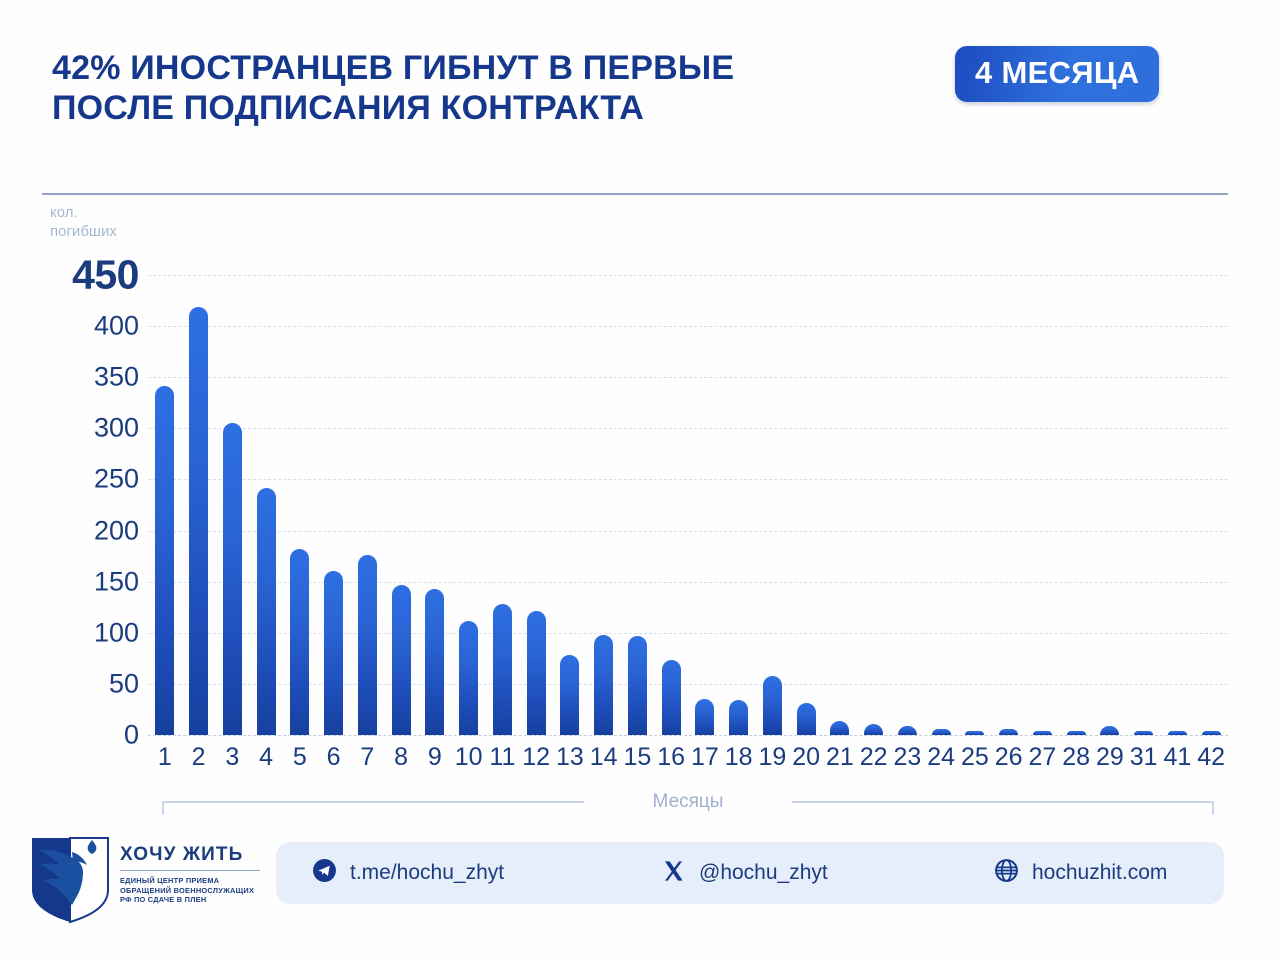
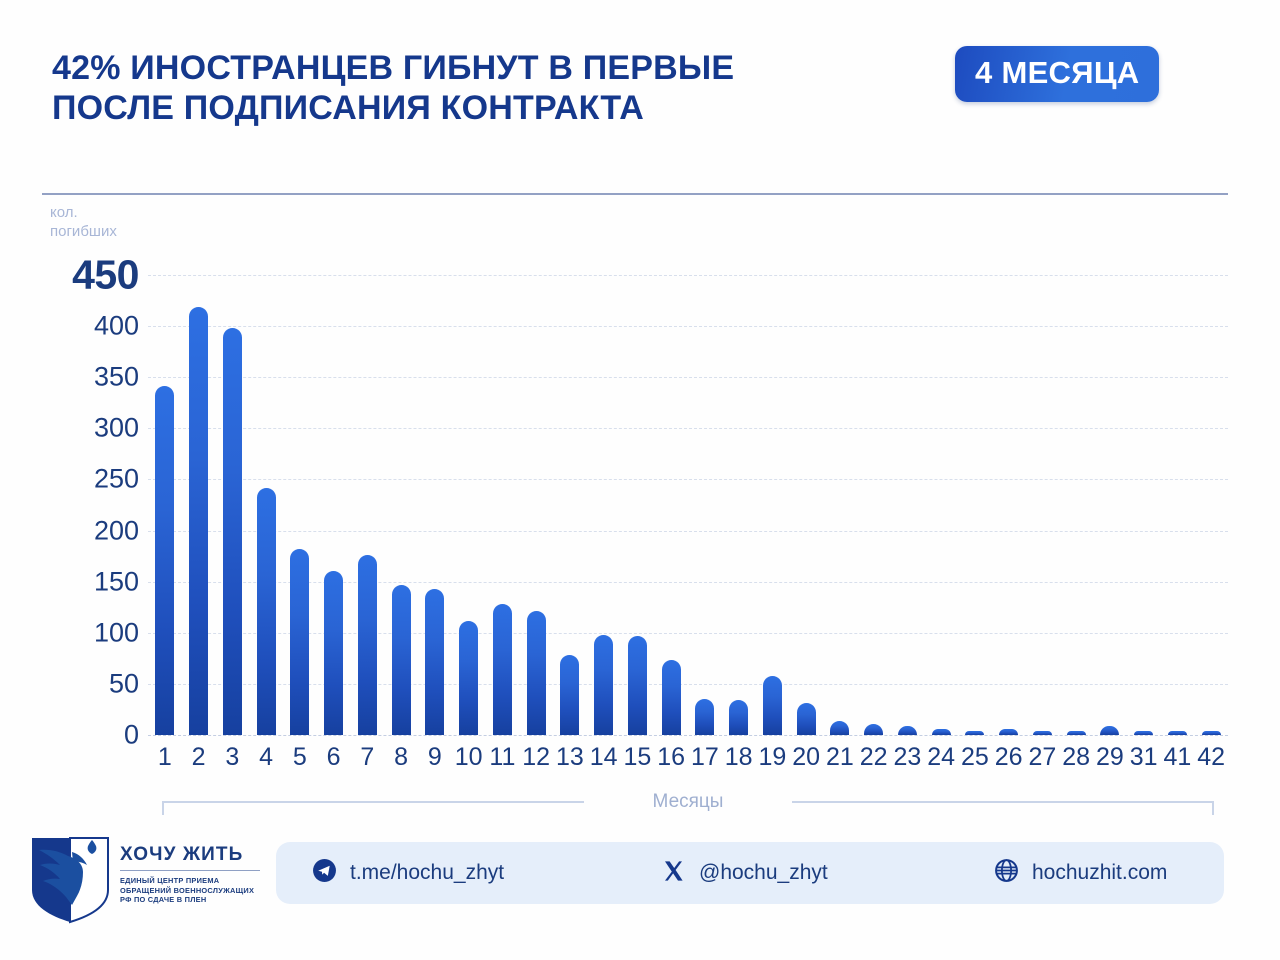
3: 305 -> 398
